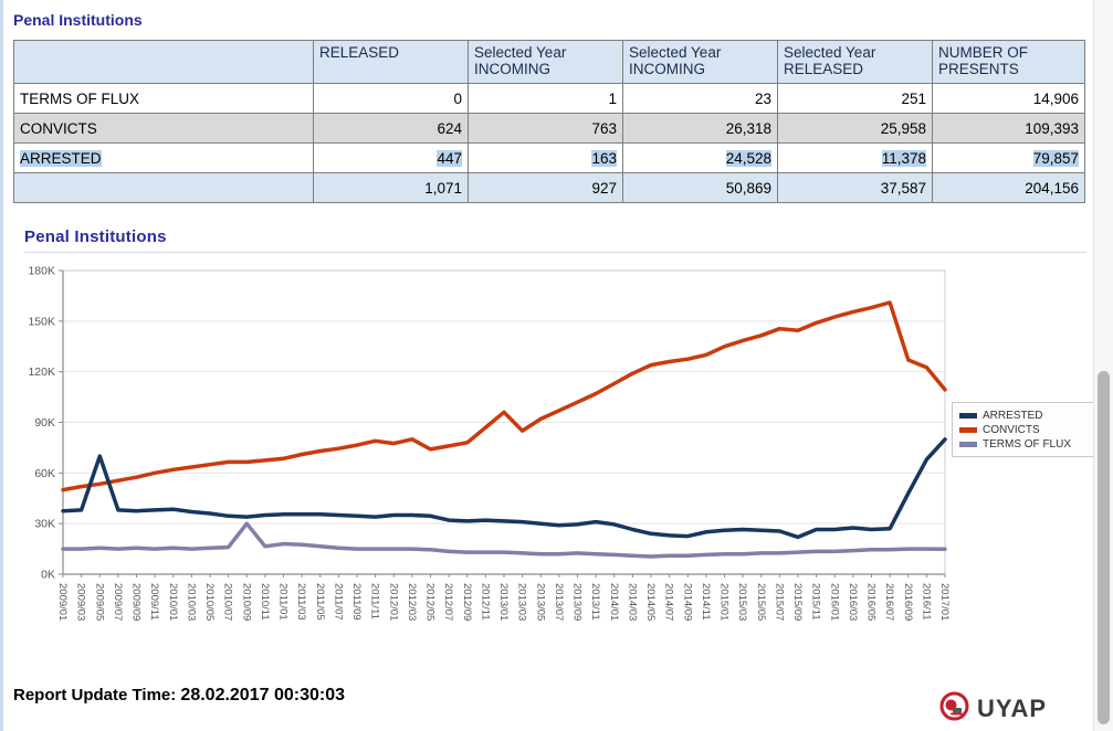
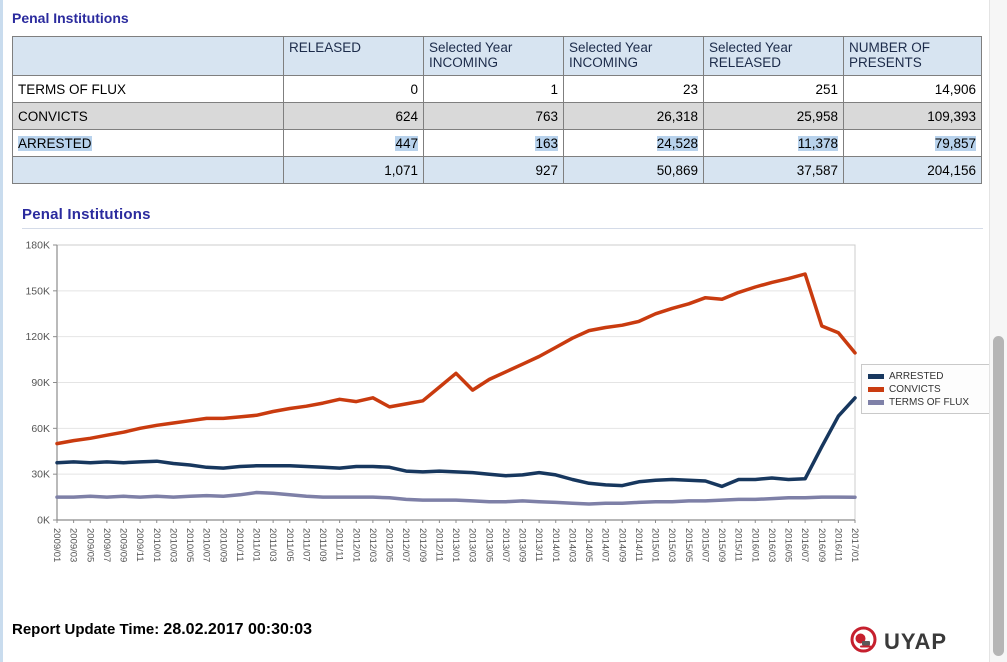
ARRESTED/2009/05: 70K -> 38K
TERMS OF FLUX/2010/09: 30K -> 16K
